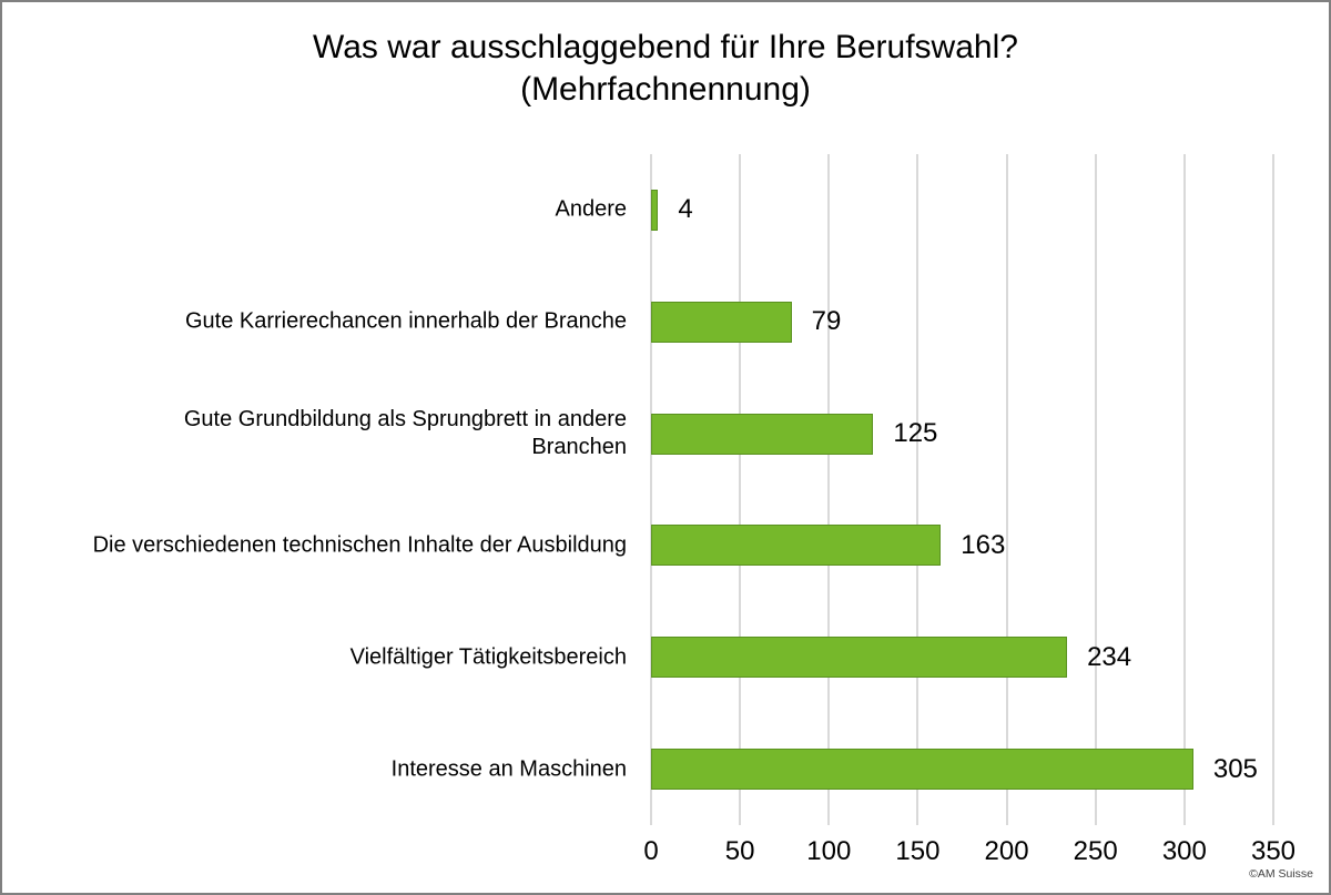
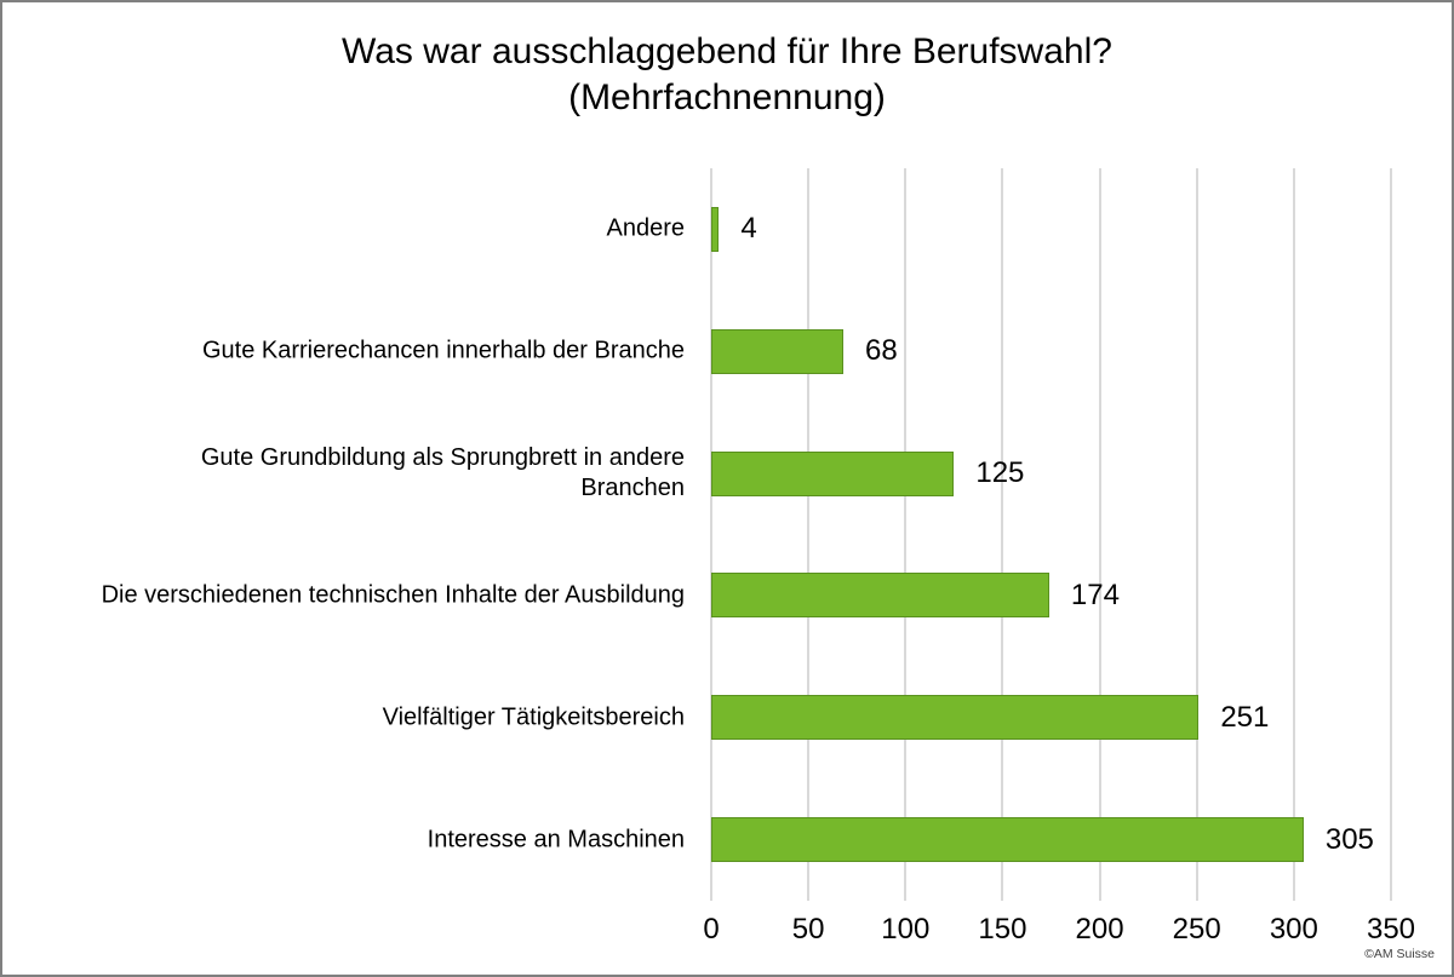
Gute Karrierechancen innerhalb der Branche: 79 -> 68
Die verschiedenen technischen Inhalte der Ausbildung: 163 -> 174
Vielfältiger Tätigkeitsbereich: 234 -> 251
